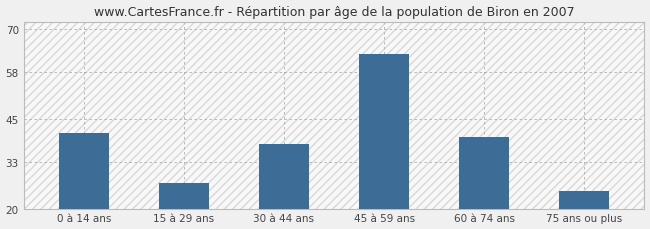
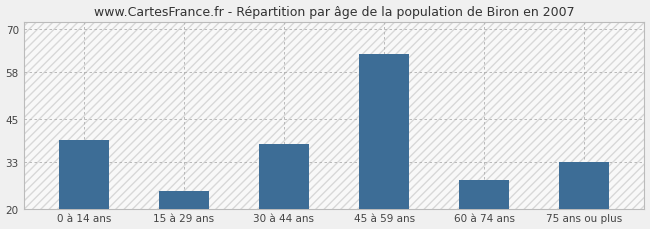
0 à 14 ans: 41 -> 39
15 à 29 ans: 27 -> 25
60 à 74 ans: 40 -> 28
75 ans ou plus: 25 -> 33
